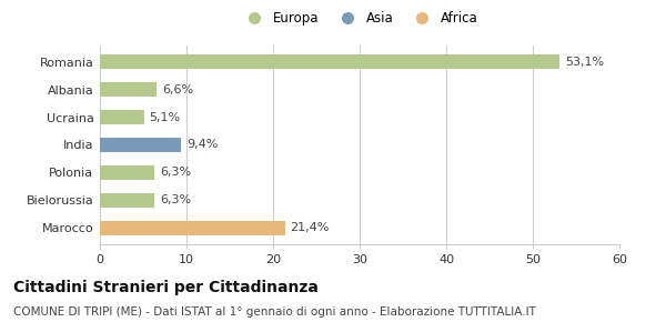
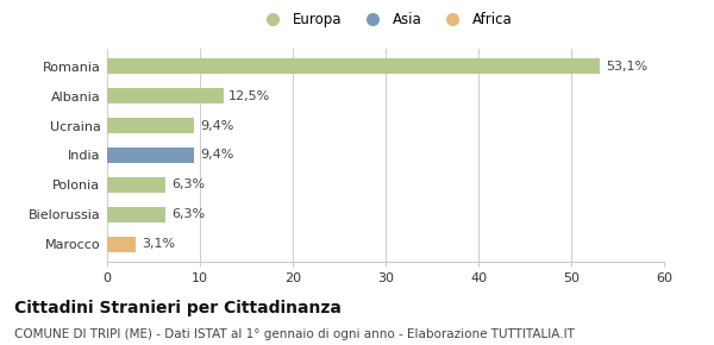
Albania: 6,6% -> 12,5%
Ucraina: 5,1% -> 9,4%
Marocco: 21,4% -> 3,1%
